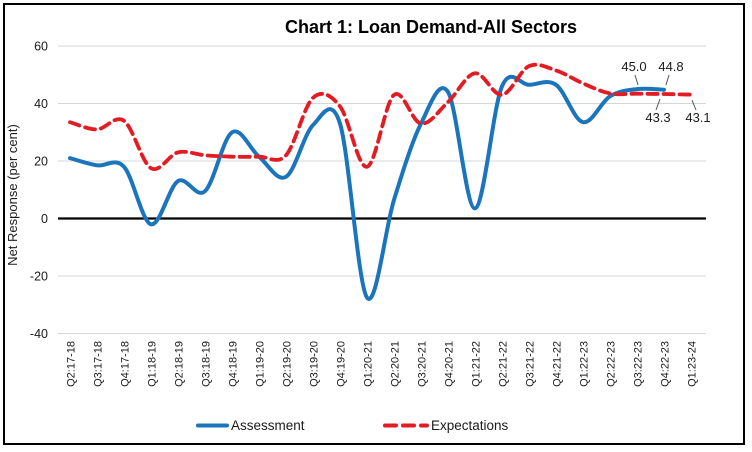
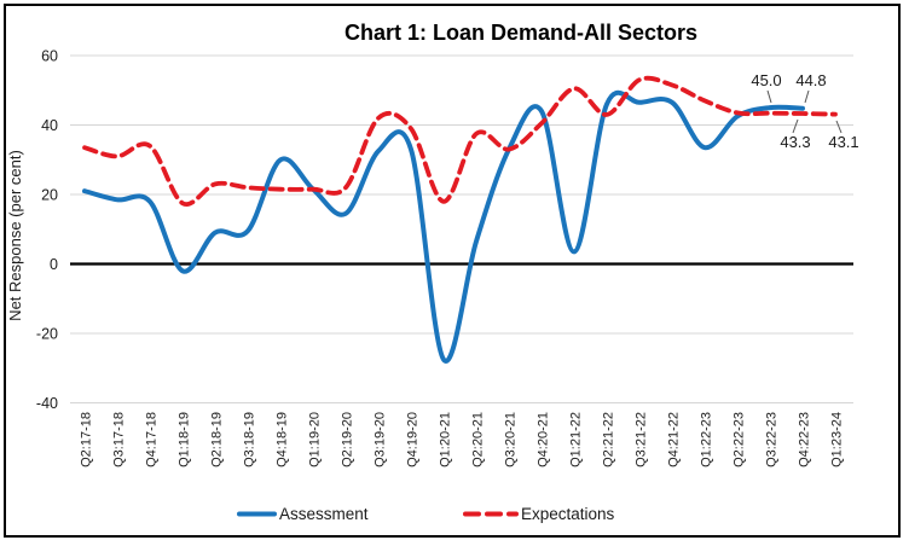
Assessment/Q2:18-19: 13 -> 9
Expectations/Q2:20-21: 43 -> 38
